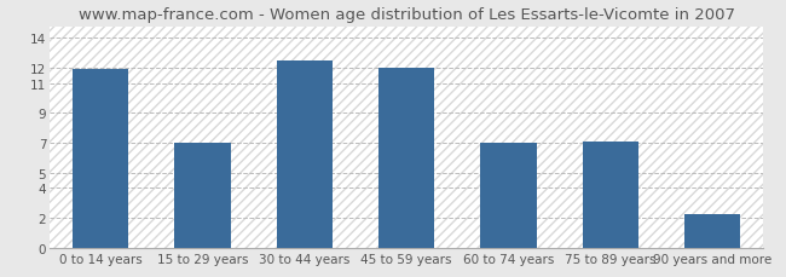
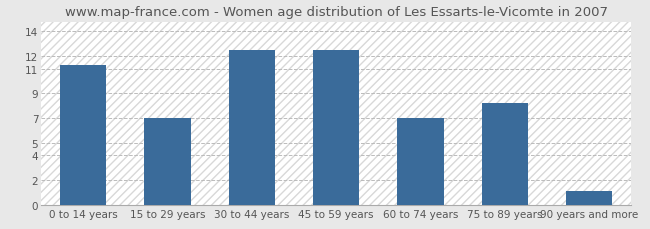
0 to 14 years: 11.9 -> 11.3
45 to 59 years: 12.0 -> 12.5
75 to 89 years: 7.1 -> 8.2
90 years and more: 2.2 -> 1.1
